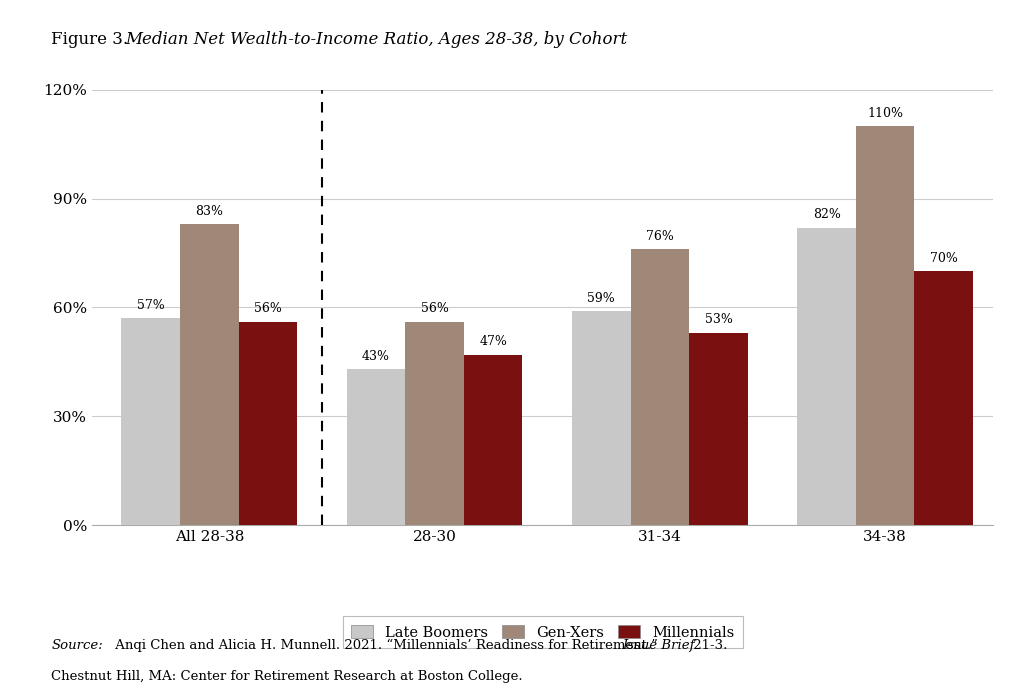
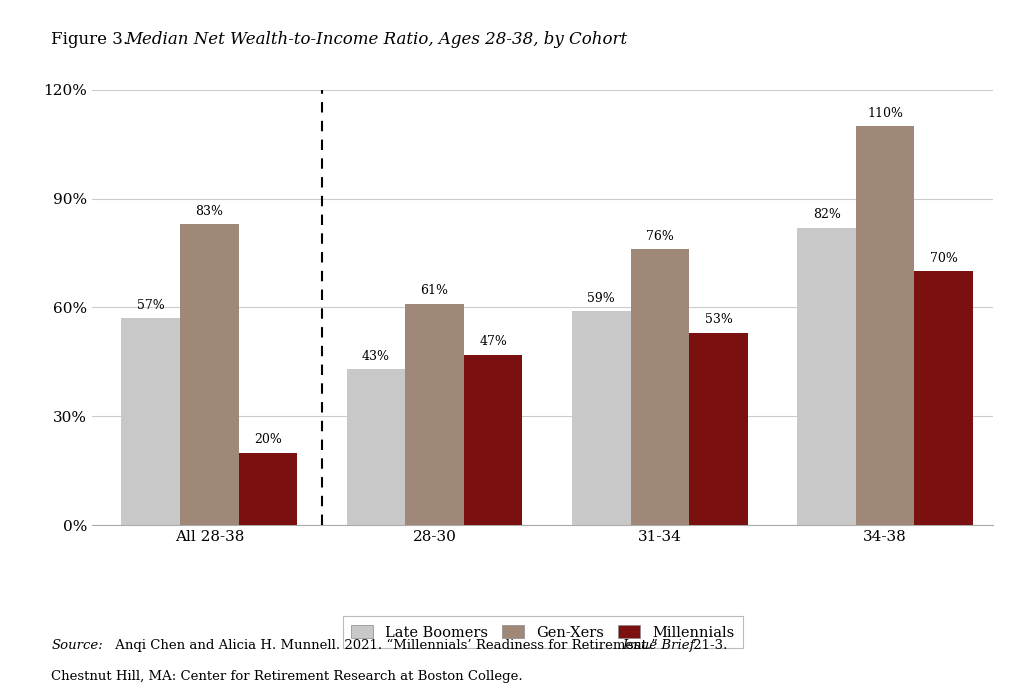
Millennials/All 28-38: 56% -> 20%
Gen-Xers/28-30: 56% -> 61%
